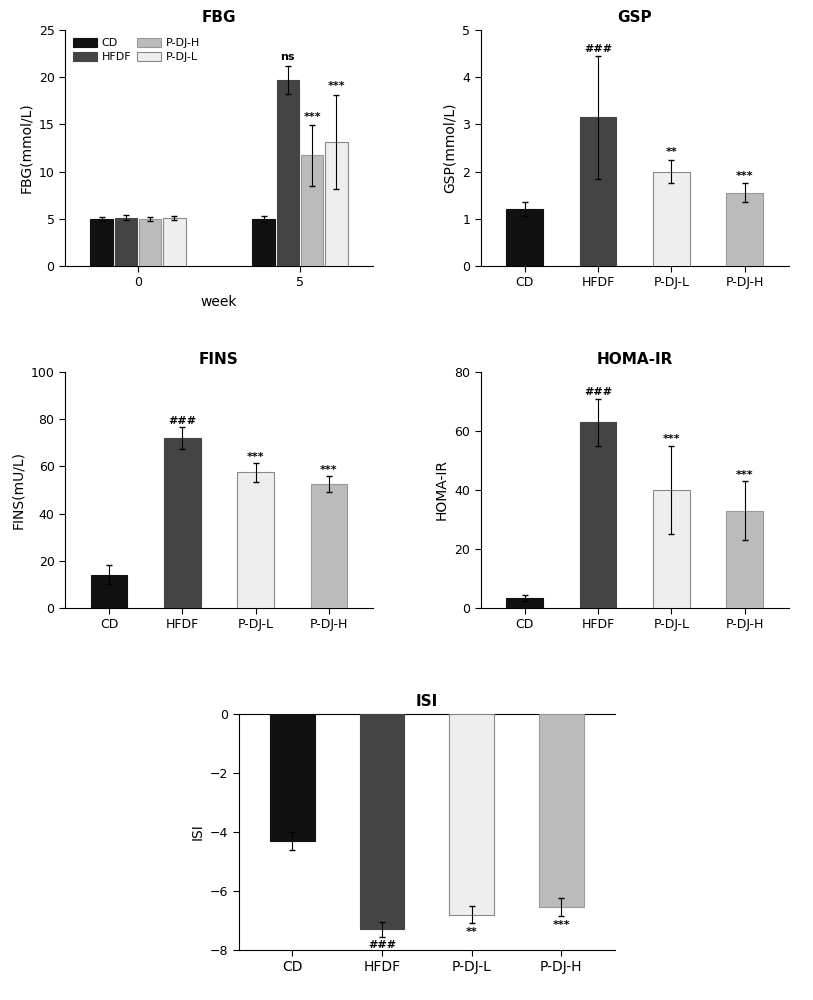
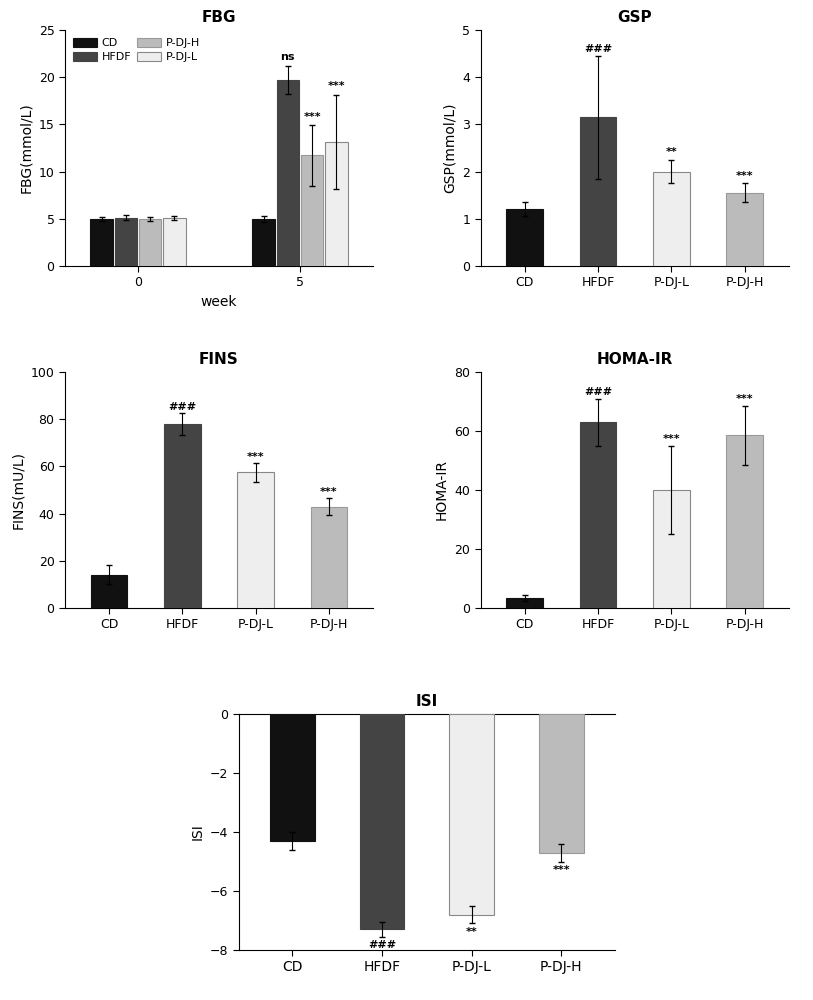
FINS/HFDF: 72.0 -> 78.0
FINS/P-DJ-H: 52.5 -> 43.0
HOMA-IR/P-DJ-H: 33.0 -> 58.5
ISI/P-DJ-H: -6.55 -> -4.70
